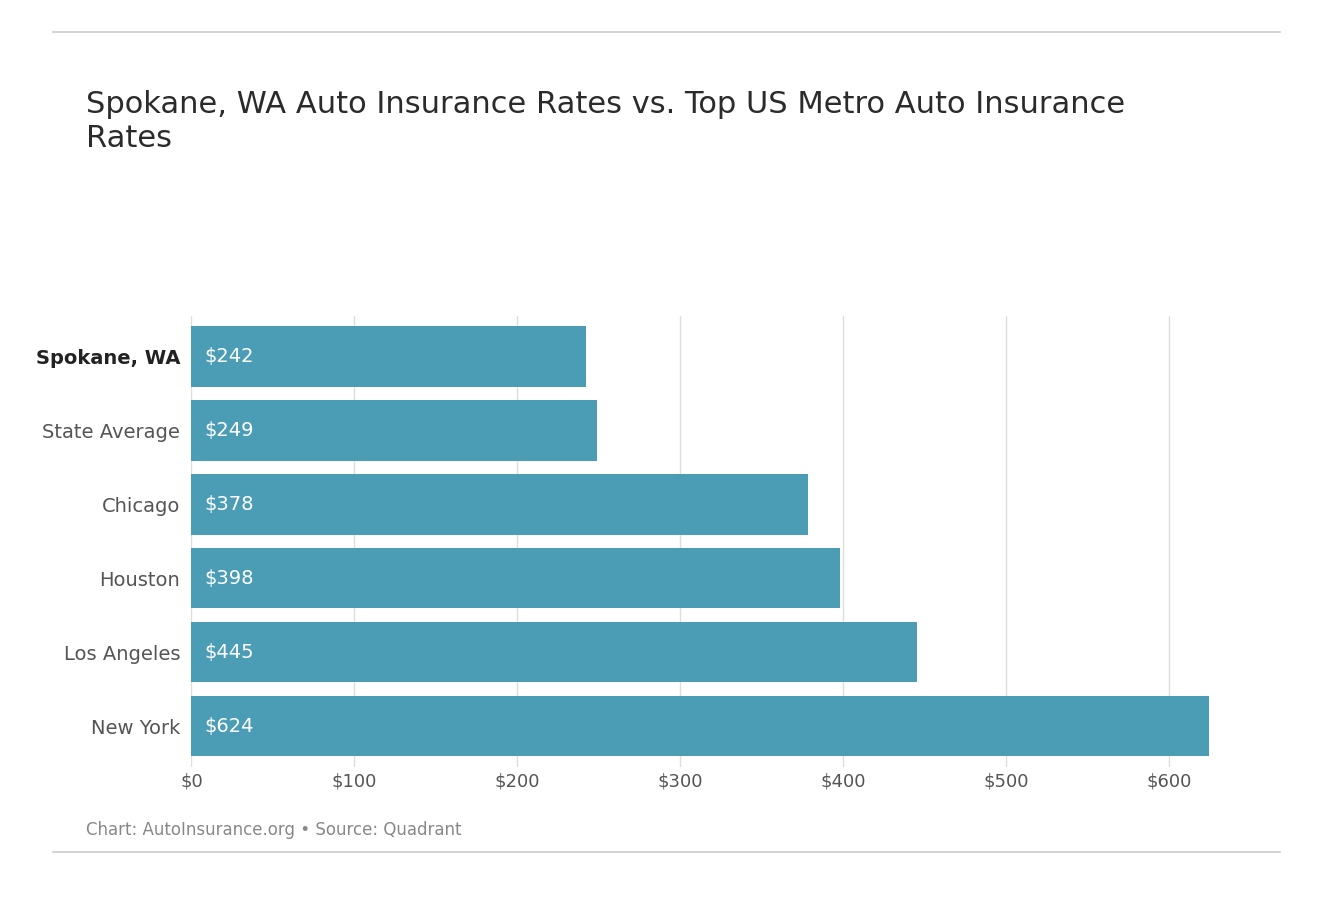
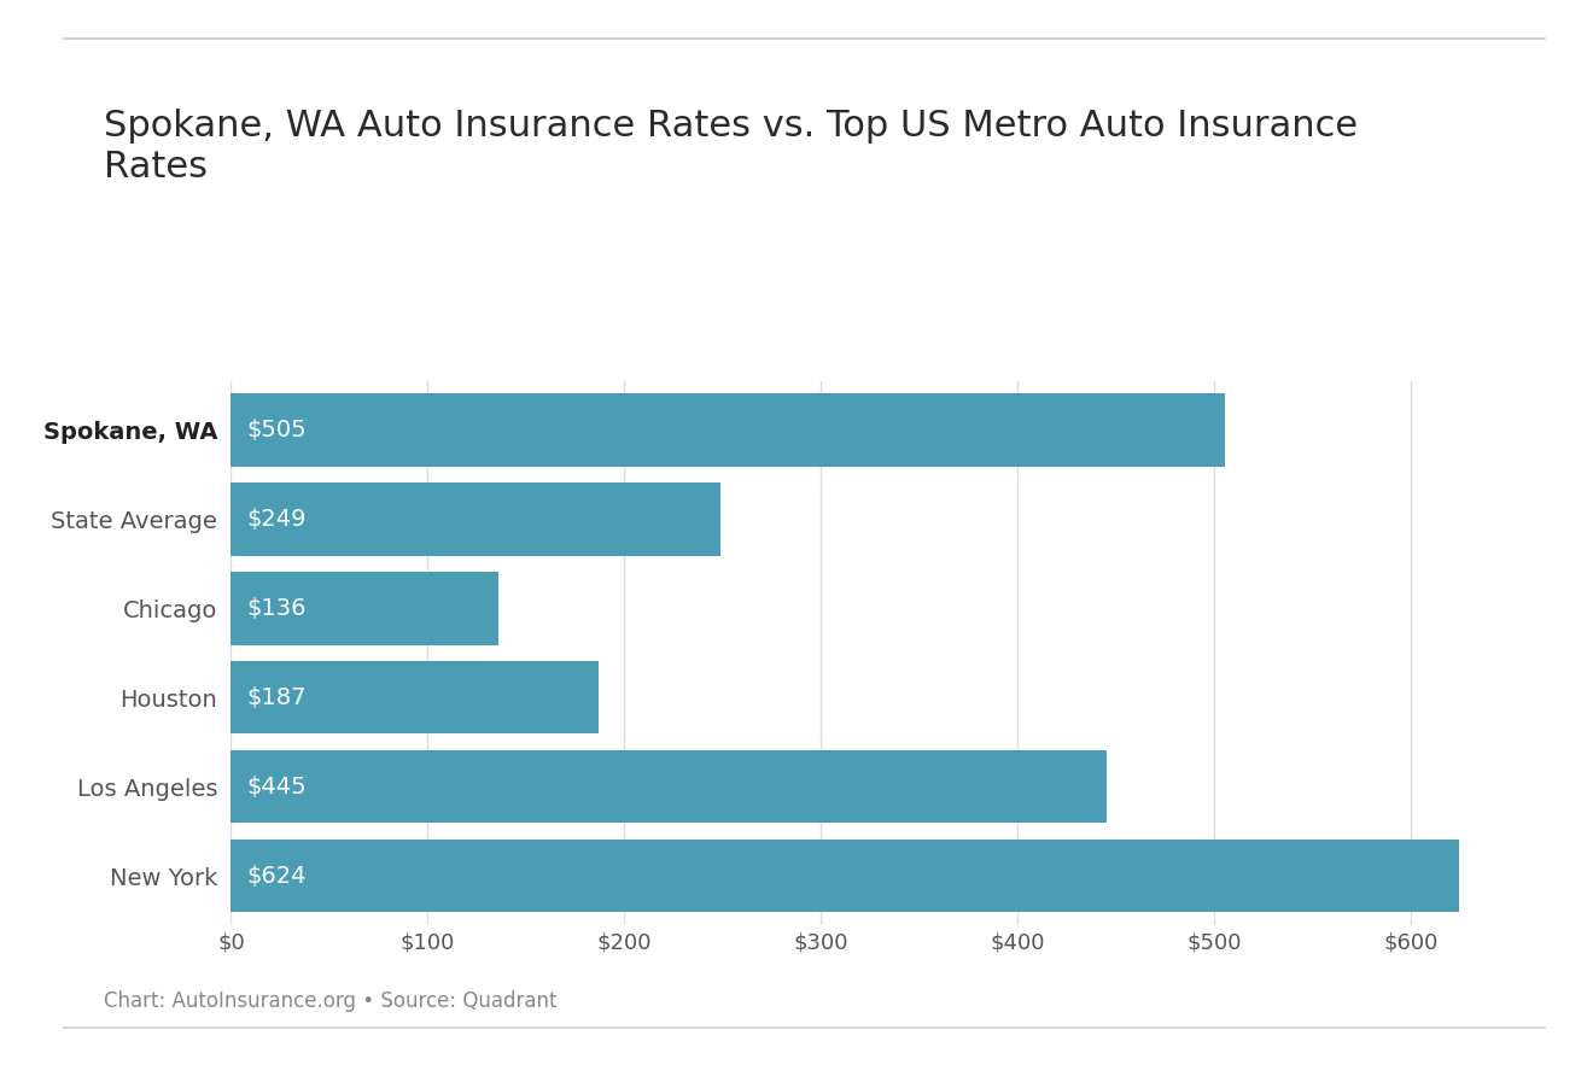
Spokane, WA: $242 -> $505
Chicago: $378 -> $136
Houston: $398 -> $187
